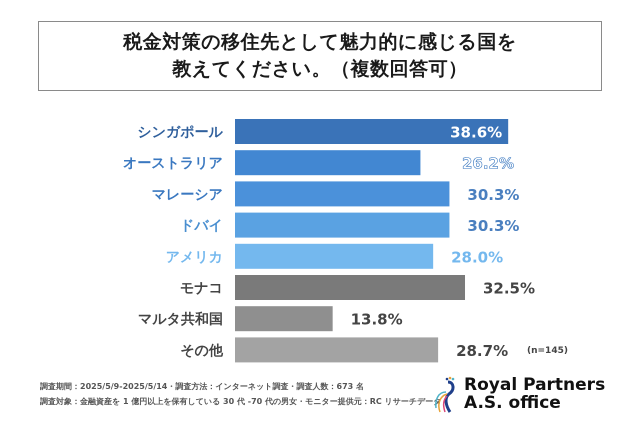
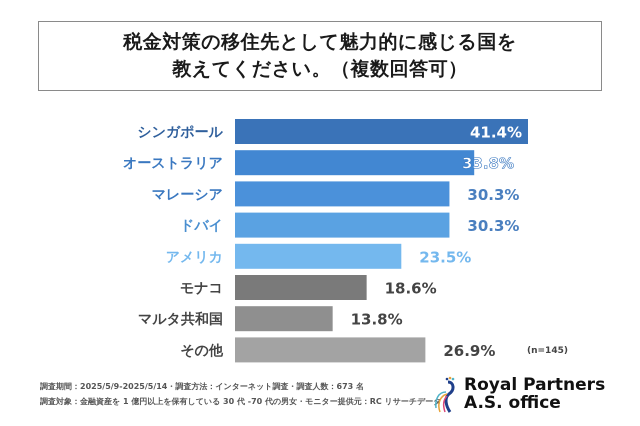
シンガポール: 38.6% -> 41.4%
オーストラリア: 26.2% -> 33.8%
アメリカ: 28.0% -> 23.5%
モナコ: 32.5% -> 18.6%
その他: 28.7% -> 26.9%
